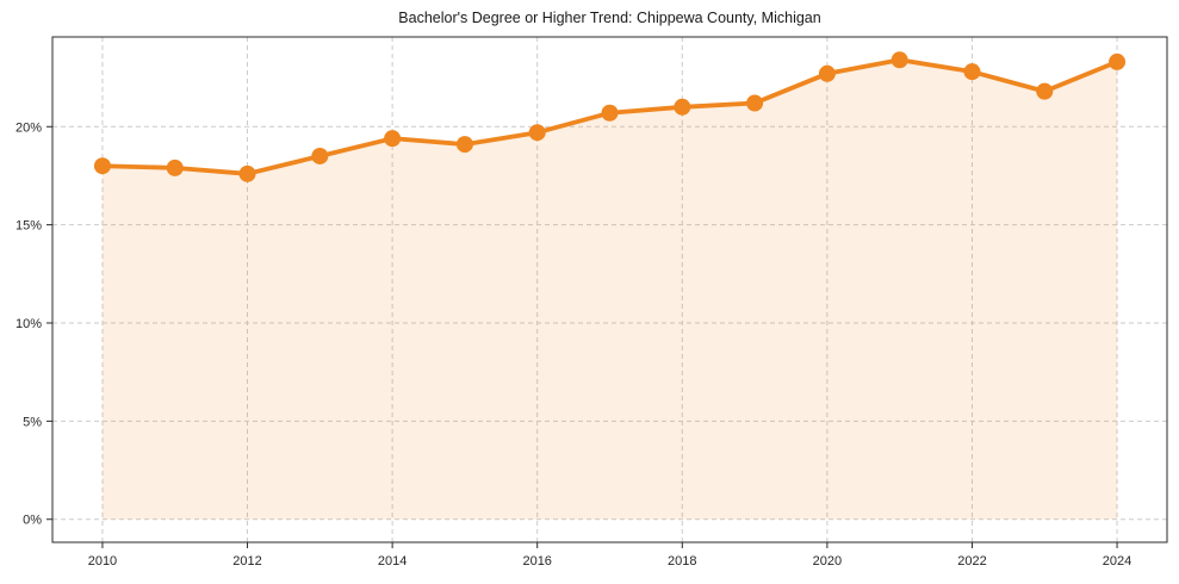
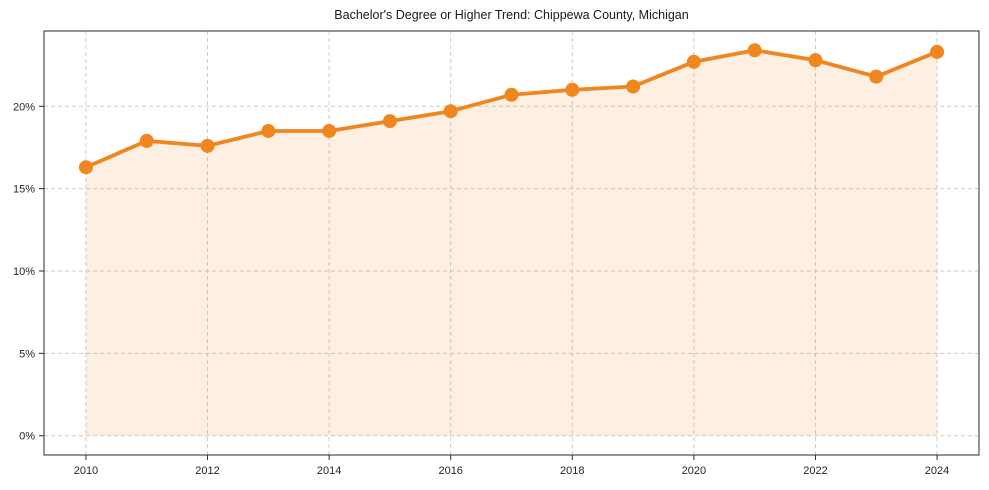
2010: 18.0% -> 16.3%
2014: 19.4% -> 18.5%
